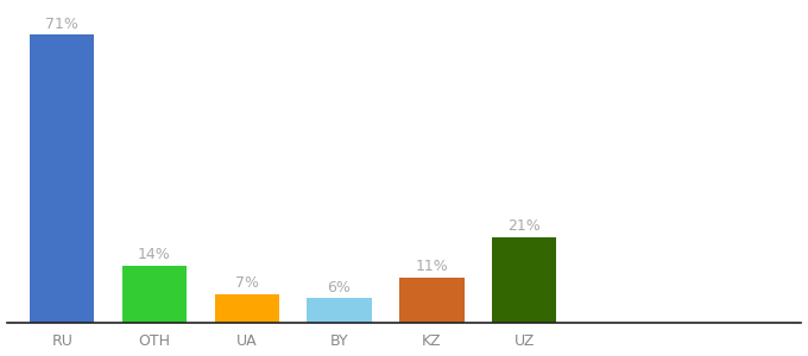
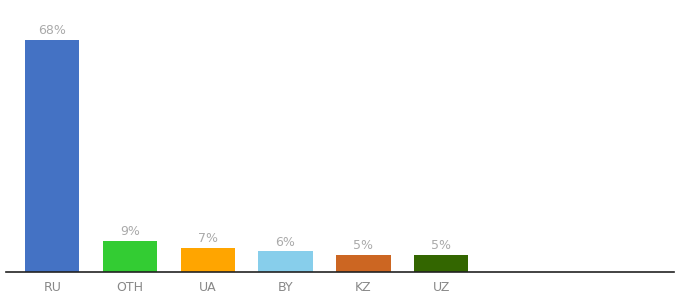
RU: 71% -> 68%
OTH: 14% -> 9%
KZ: 11% -> 5%
UZ: 21% -> 5%
